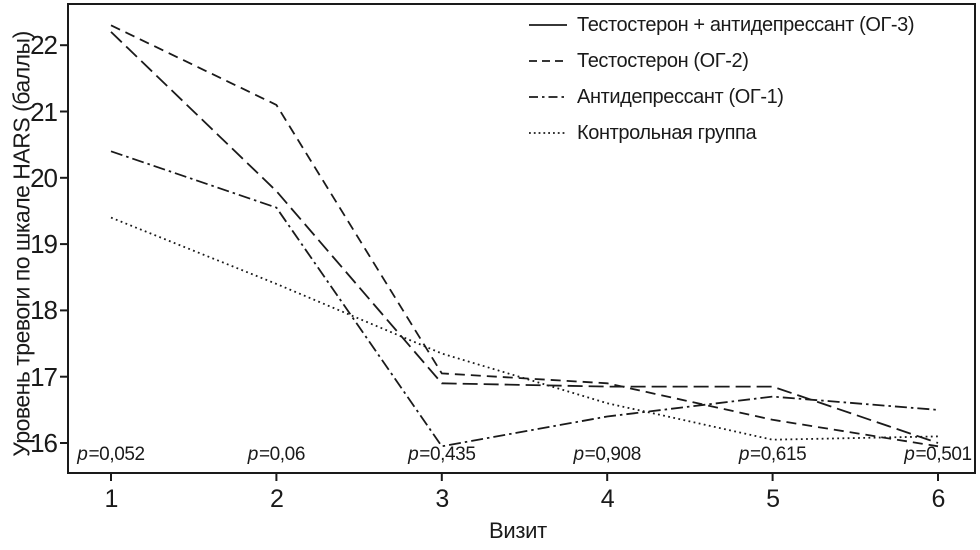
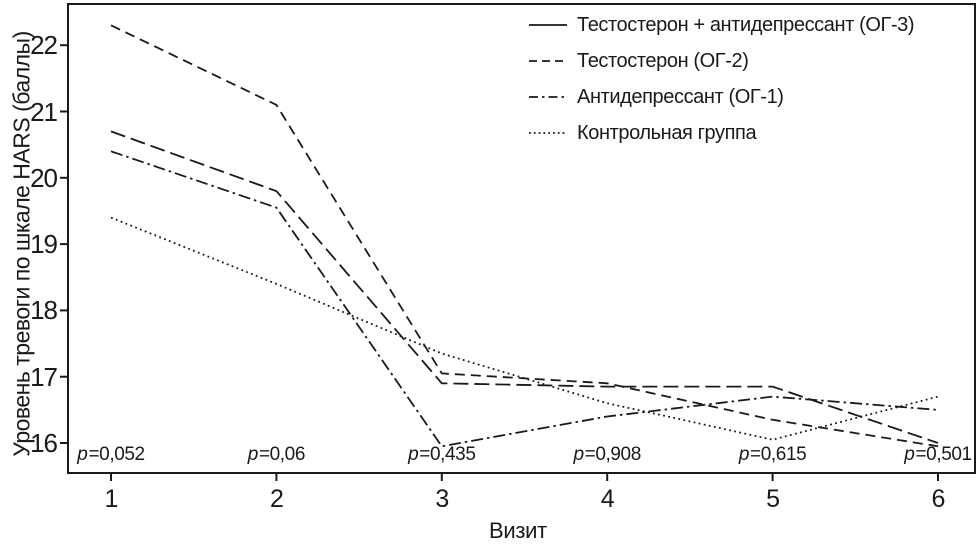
Тестостерон + антидепрессант (ОГ-3)/1: 22.2 -> 20.7
Контрольная группа/6: 16.1 -> 16.7
